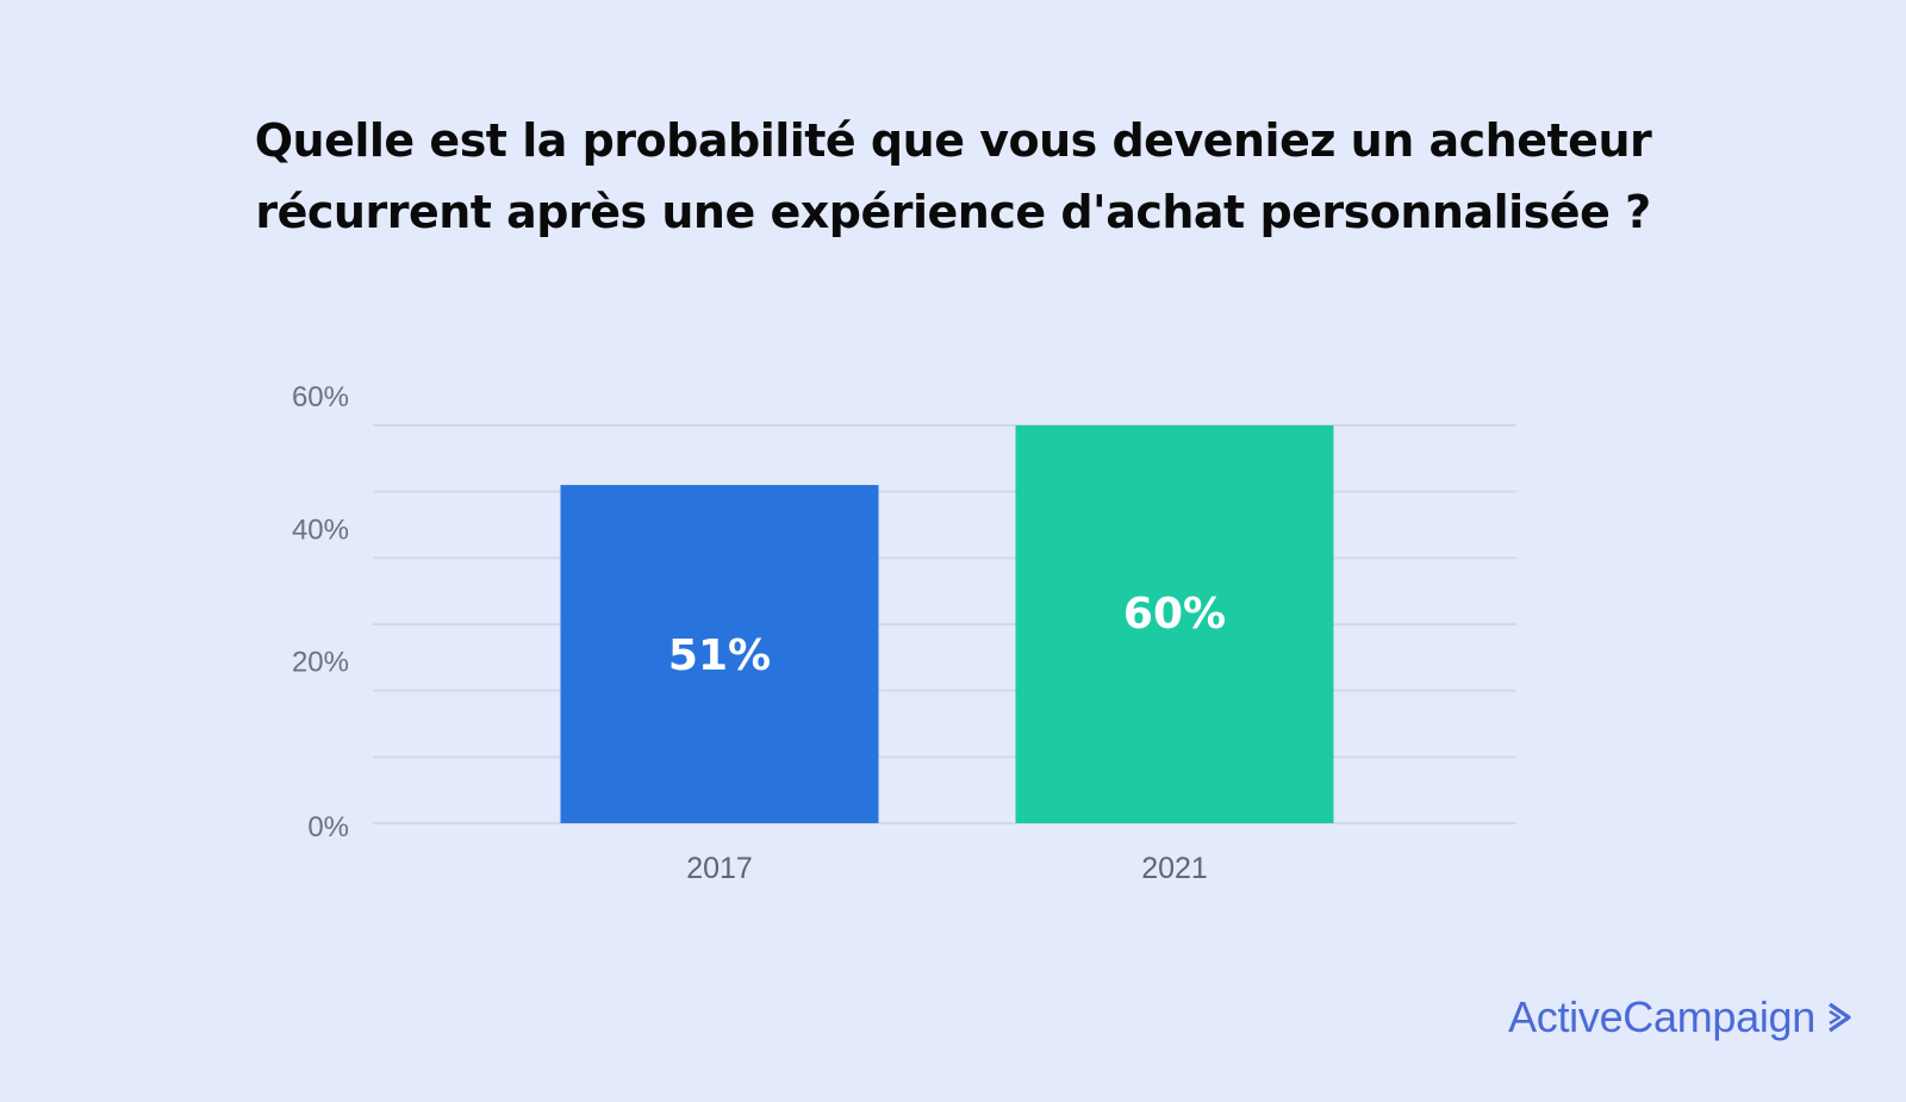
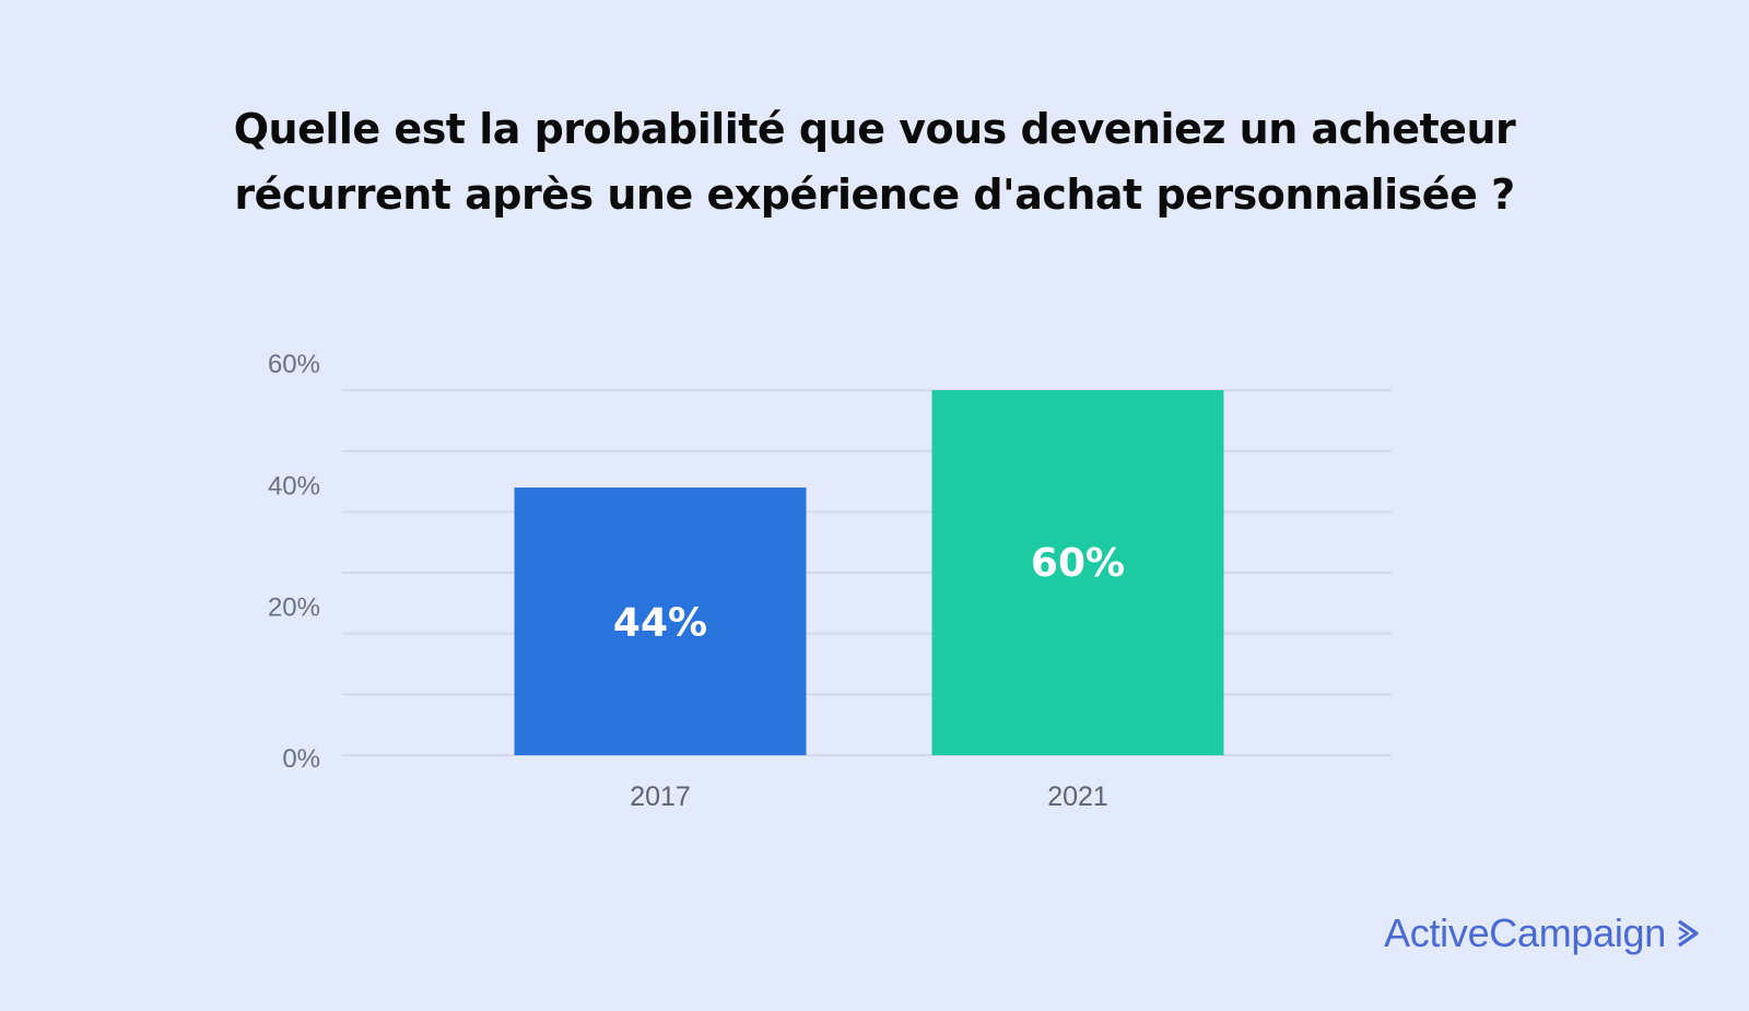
2017: 51% -> 44%
